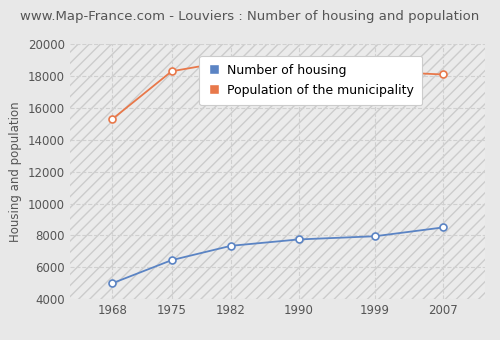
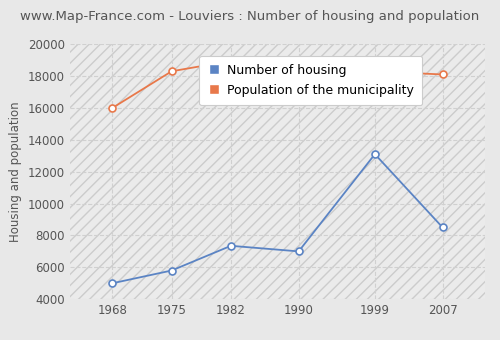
Population of the municipality/1968: 15300 -> 16000
Number of housing/1975: 6400 -> 5800
Number of housing/1990: 7800 -> 7000
Number of housing/1999: 8000 -> 13100
